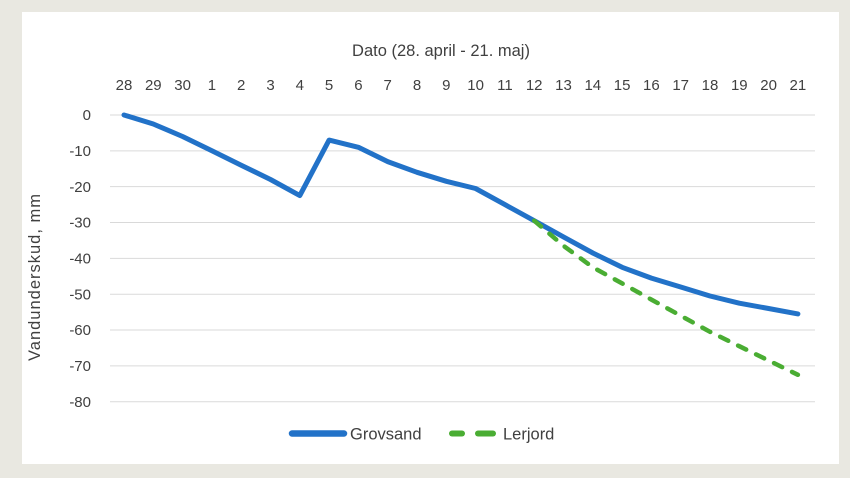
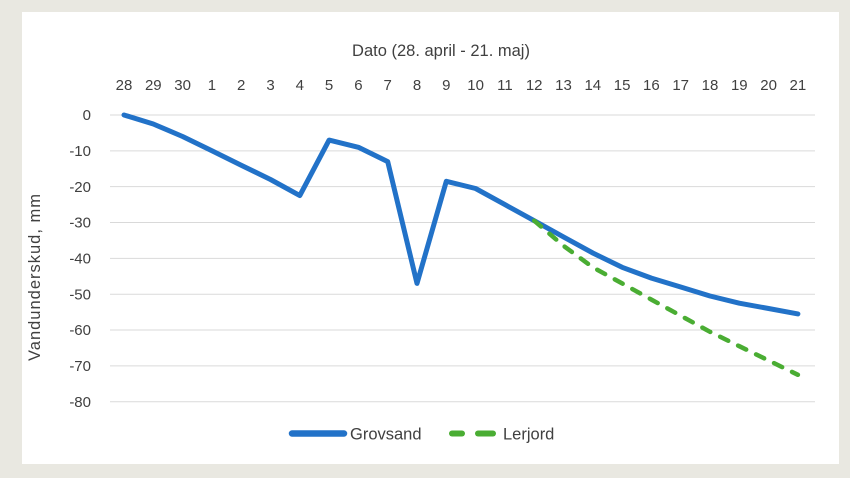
Grovsand/8: -16 -> -47
